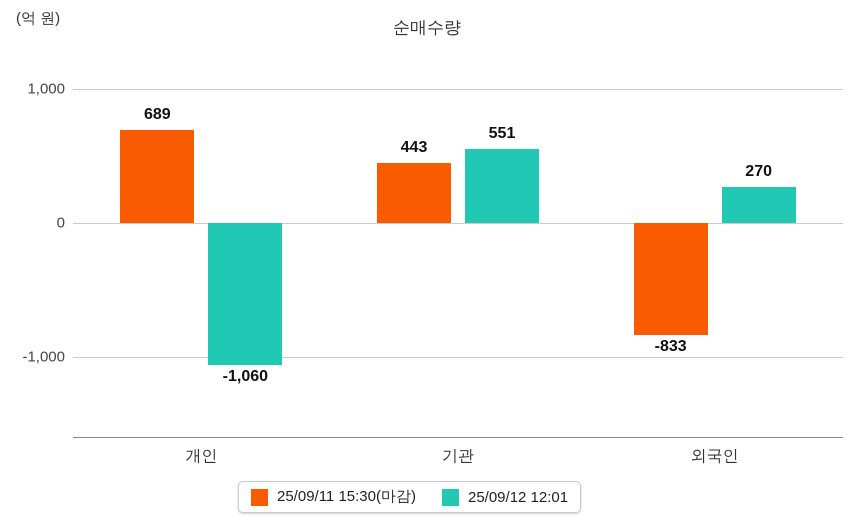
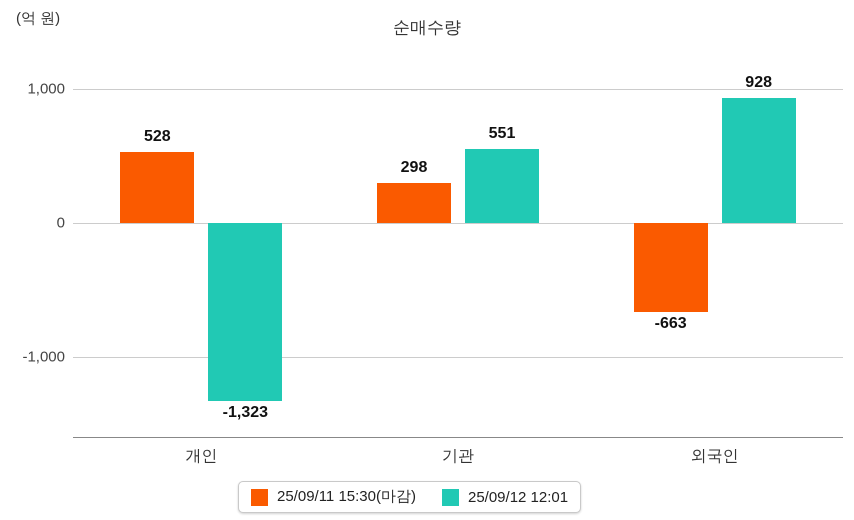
25/09/11 15:30(마감)/개인: 689 -> 528
25/09/12 12:01/개인: -1,060 -> -1,323
25/09/11 15:30(마감)/기관: 443 -> 298
25/09/11 15:30(마감)/외국인: -833 -> -663
25/09/12 12:01/외국인: 270 -> 928
